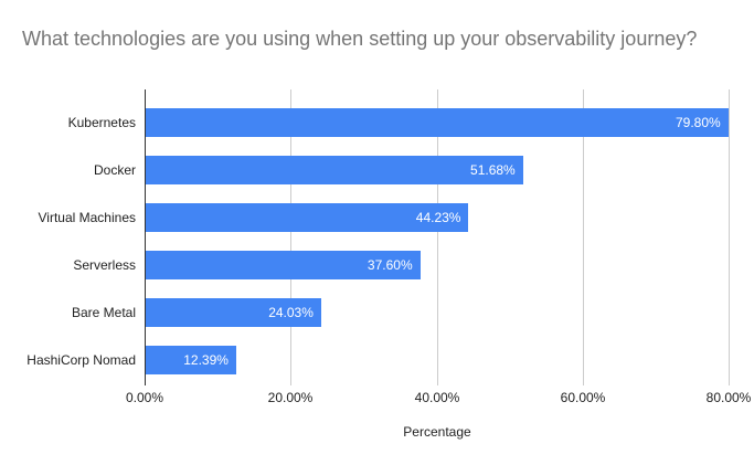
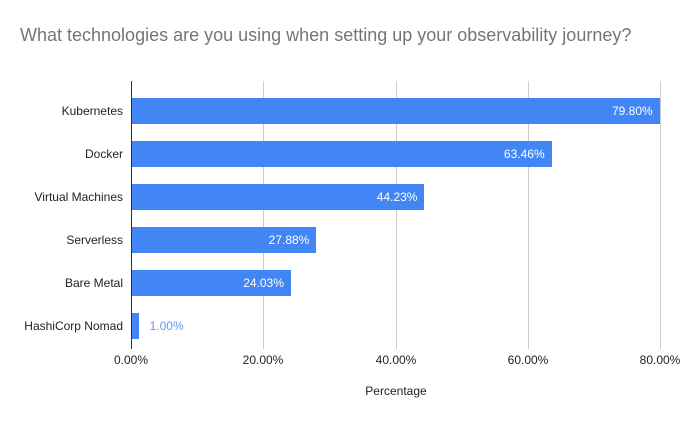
Docker: 51.68% -> 63.46%
Serverless: 37.60% -> 27.88%
HashiCorp Nomad: 12.39% -> 1.00%
